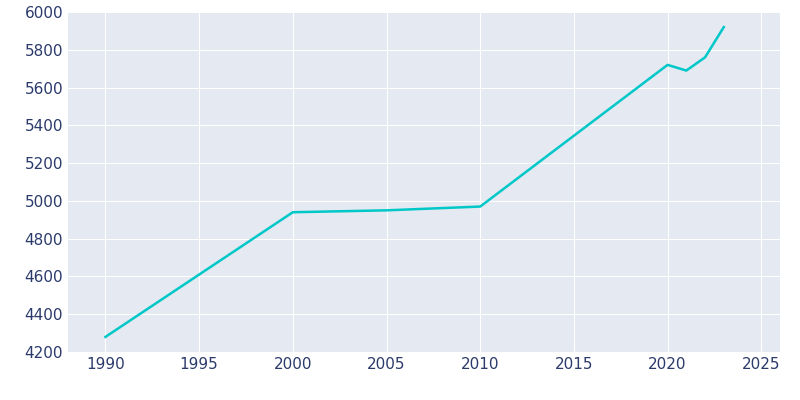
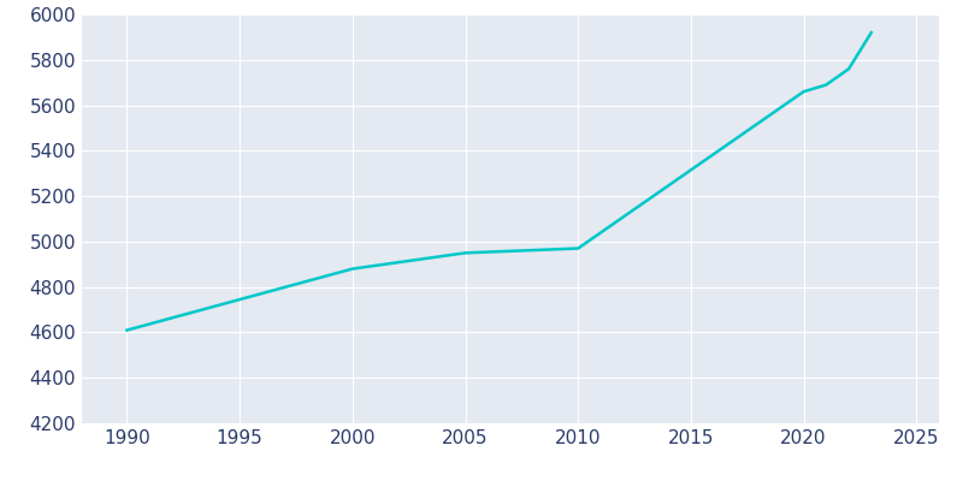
1990: 4280 -> 4610
2000: 4940 -> 4880
2020: 5720 -> 5660
